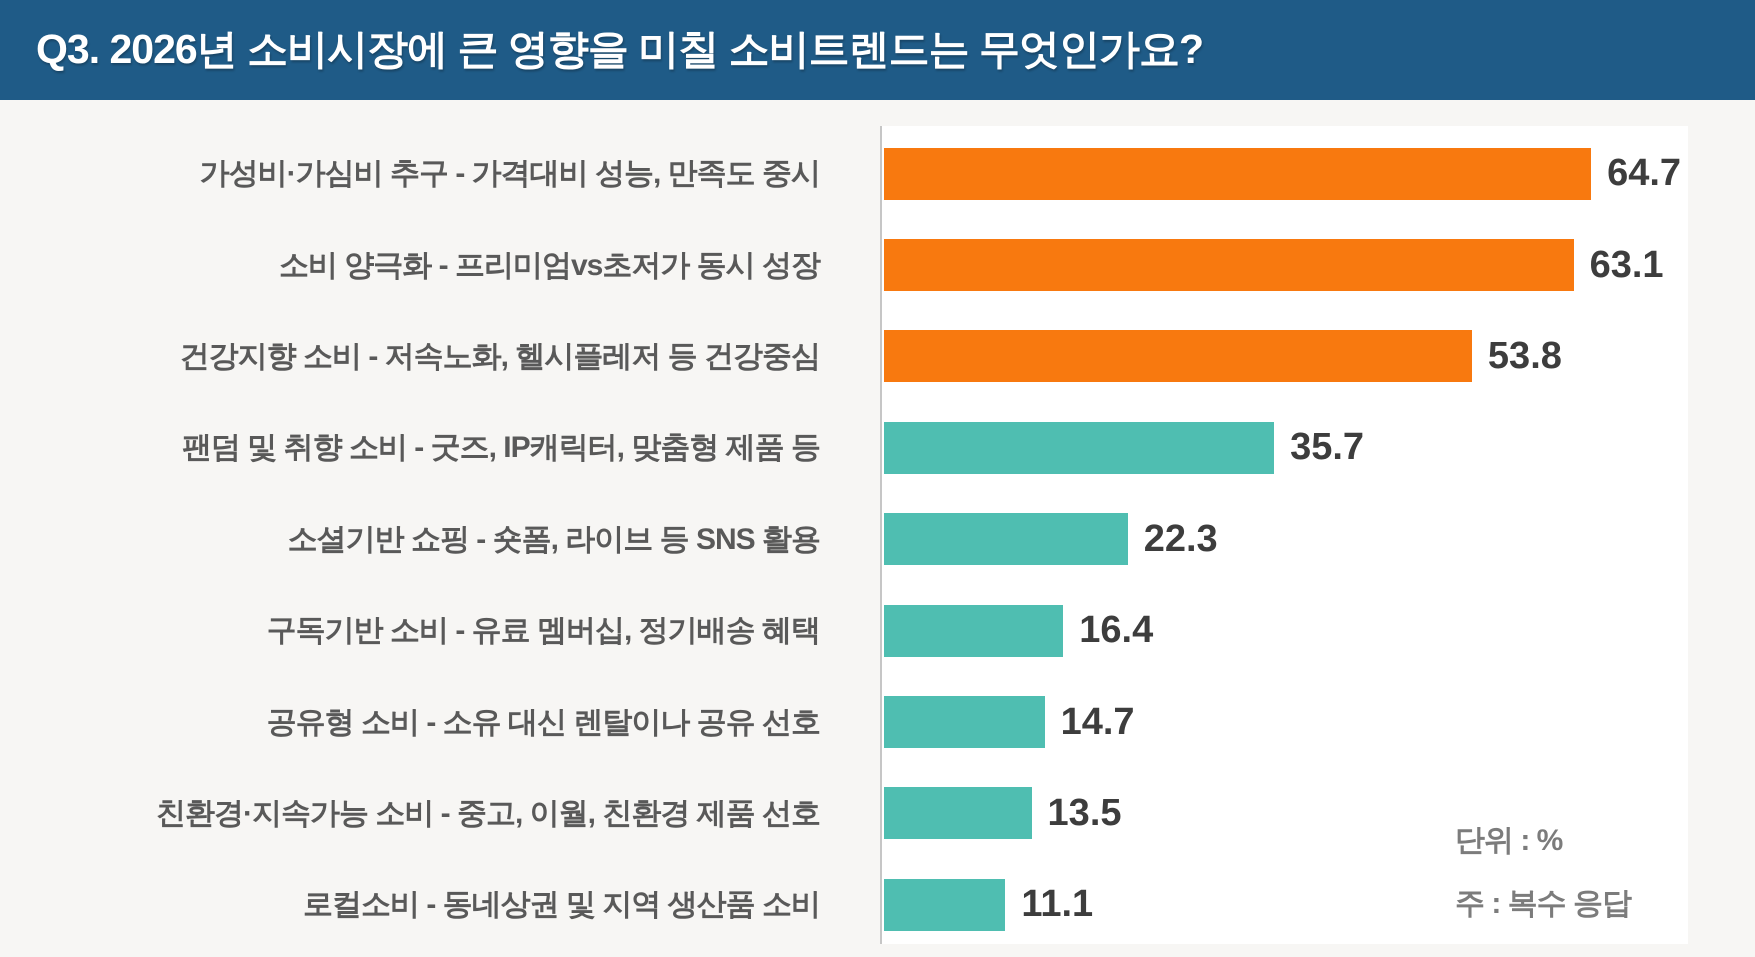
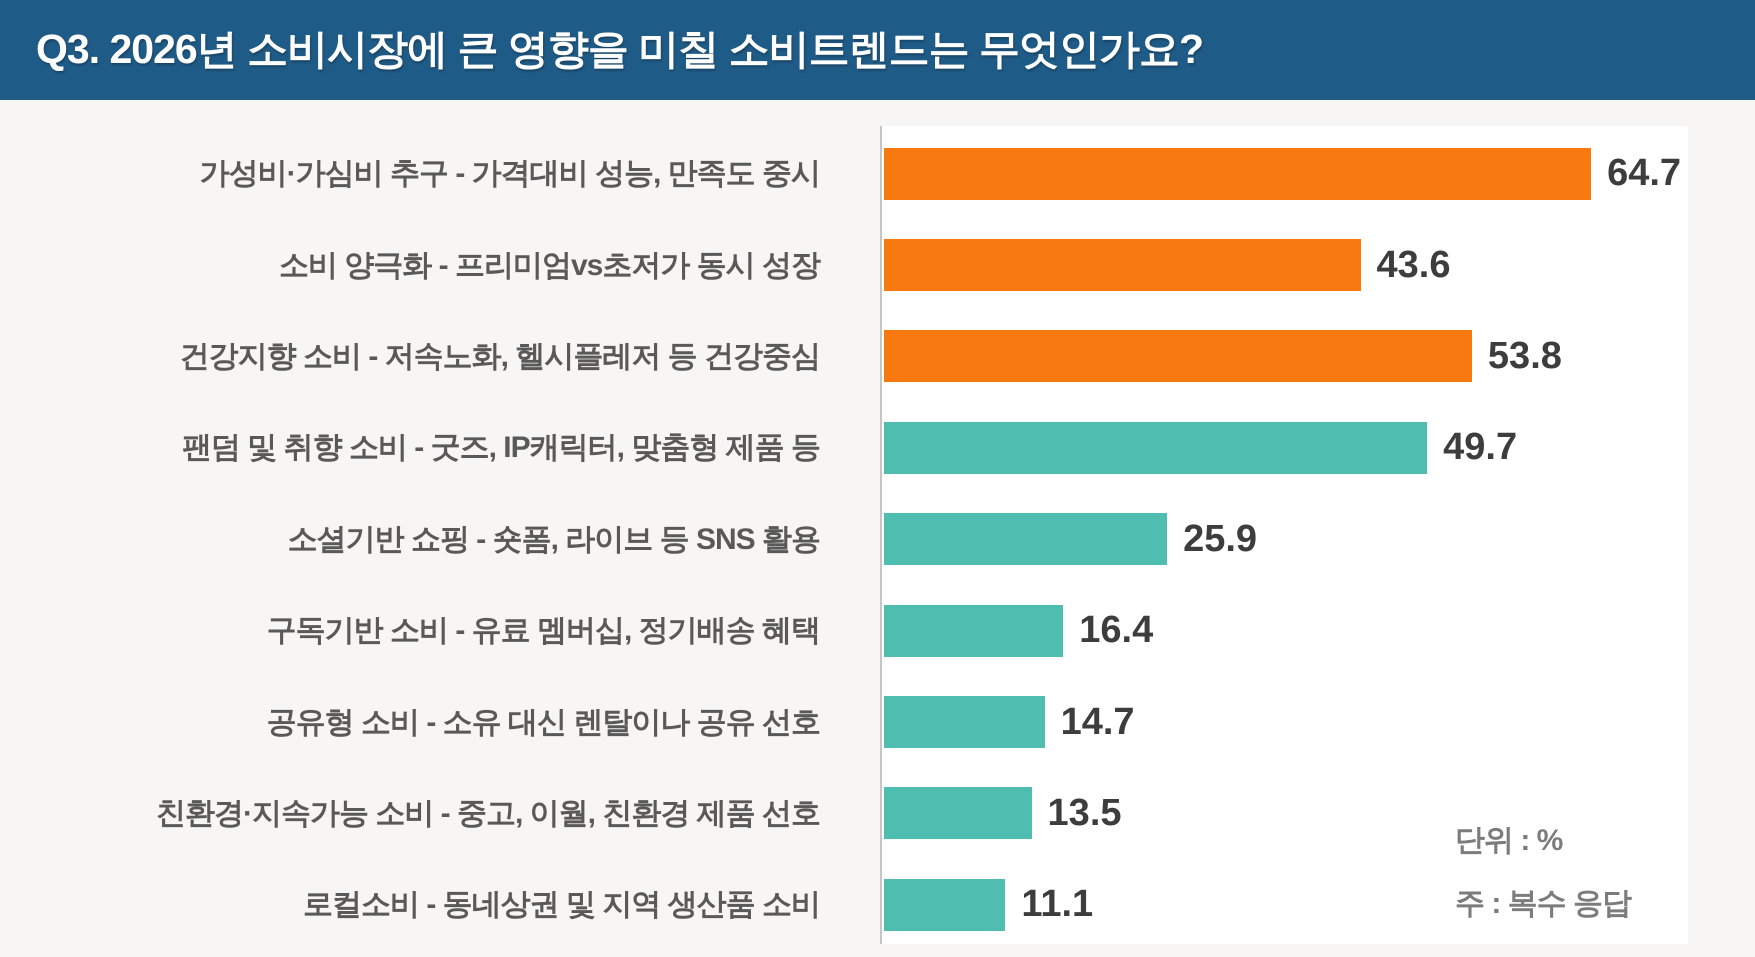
소비 양극화 - 프리미엄vs초저가 동시 성장: 63.1 -> 43.6
팬덤 및 취향 소비 - 굿즈, IP캐릭터, 맞춤형 제품 등: 35.7 -> 49.7
소셜기반 쇼핑 - 숏폼, 라이브 등 SNS 활용: 22.3 -> 25.9
